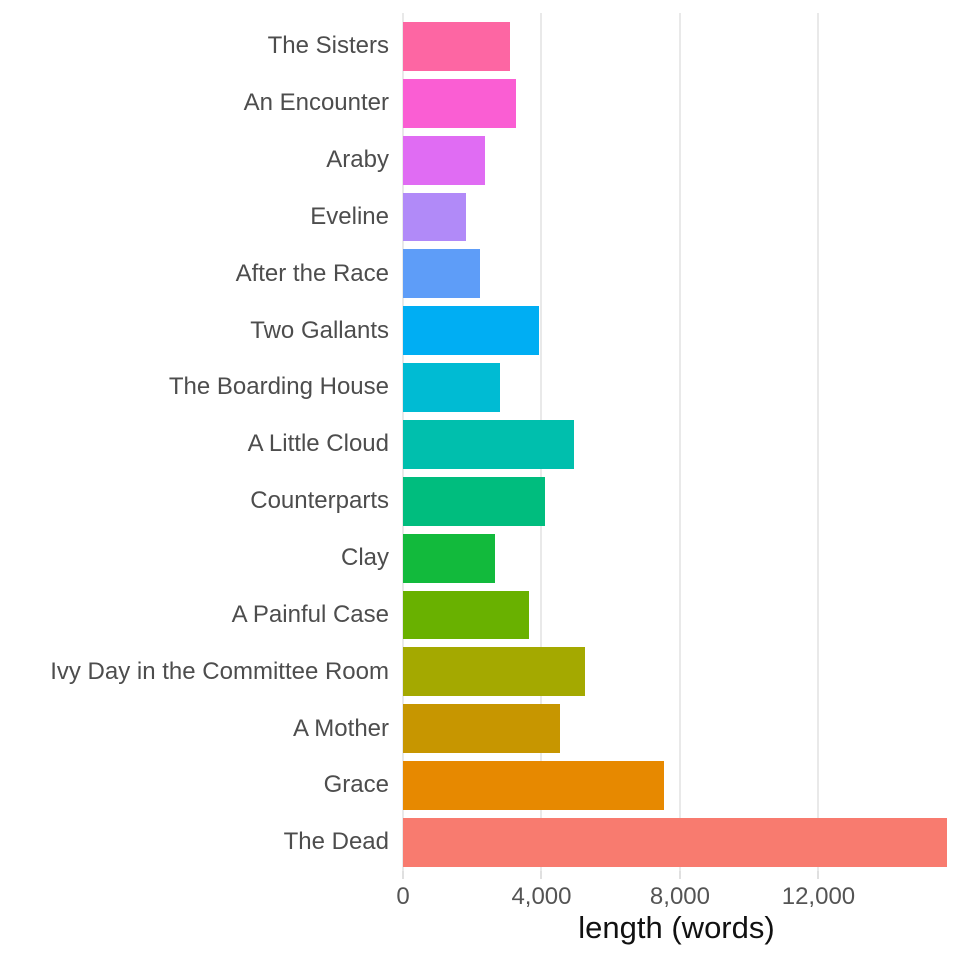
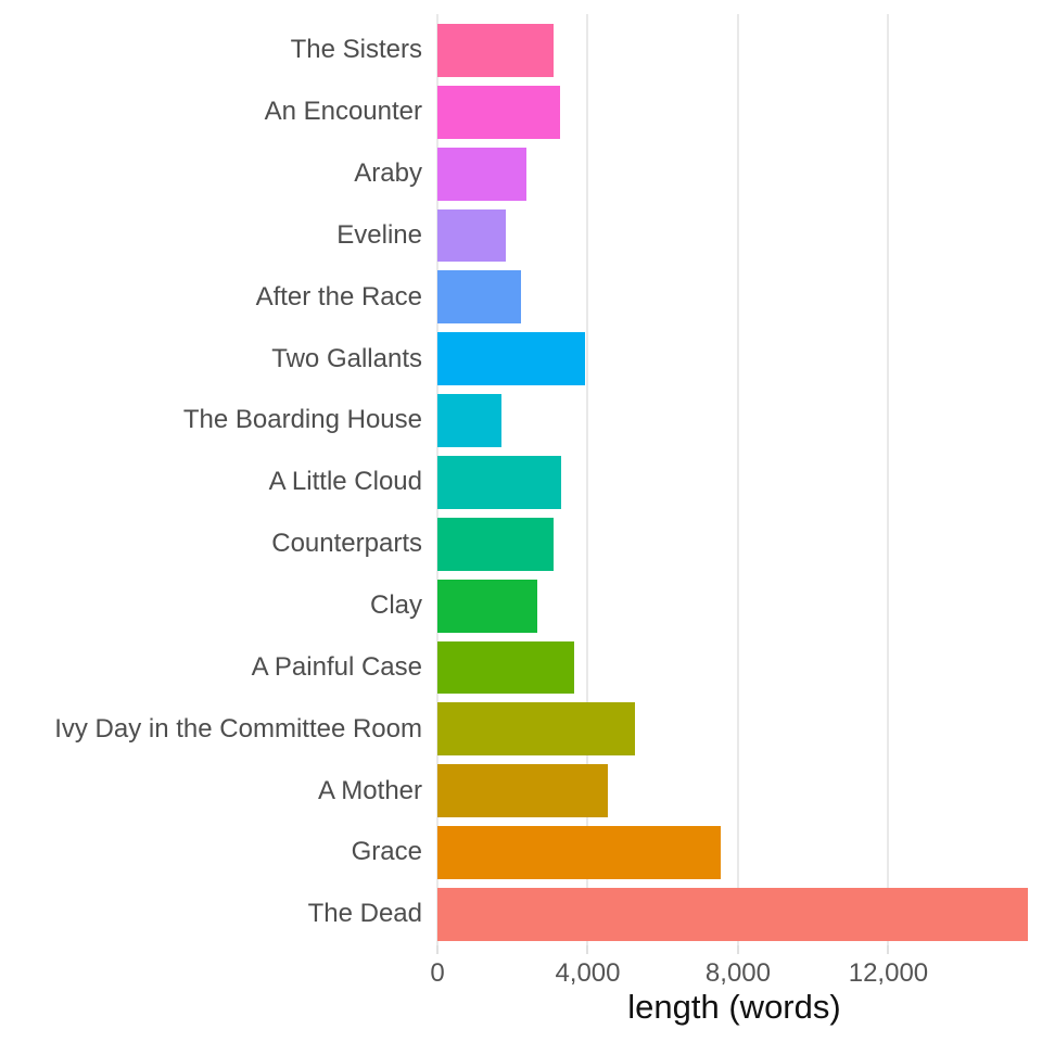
The Boarding House: 2800 -> 1700
A Little Cloud: 4900 -> 3300
Counterparts: 4100 -> 3100
